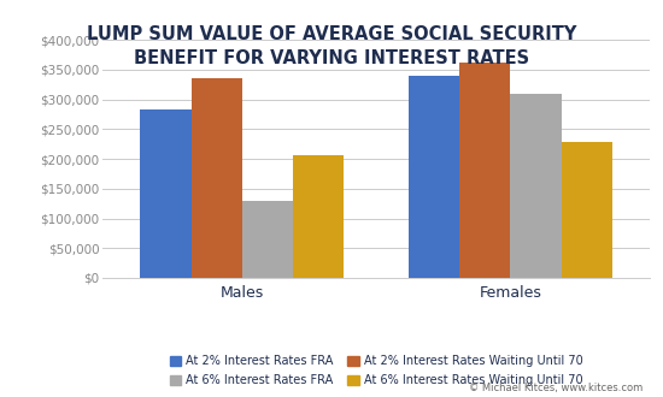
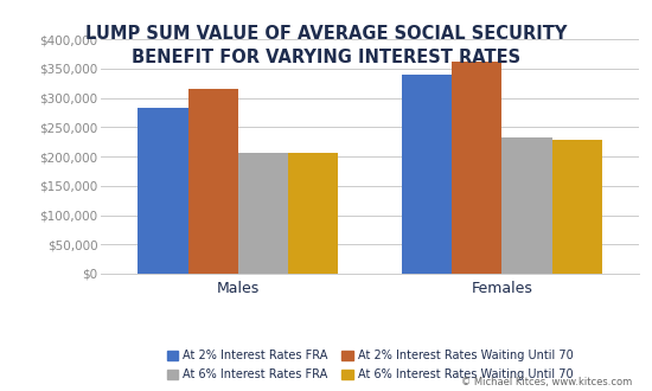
At 2% Interest Rates Waiting Until 70/Males: $335,000 -> $315,000
At 6% Interest Rates FRA/Males: $130,000 -> $206,000
At 6% Interest Rates FRA/Females: $310,000 -> $232,000
